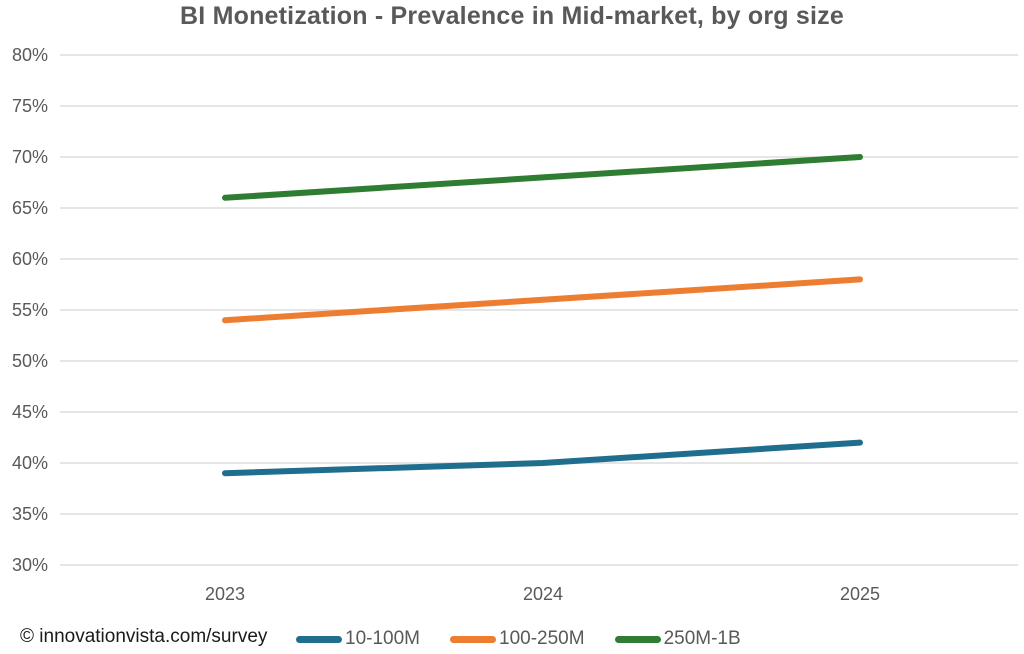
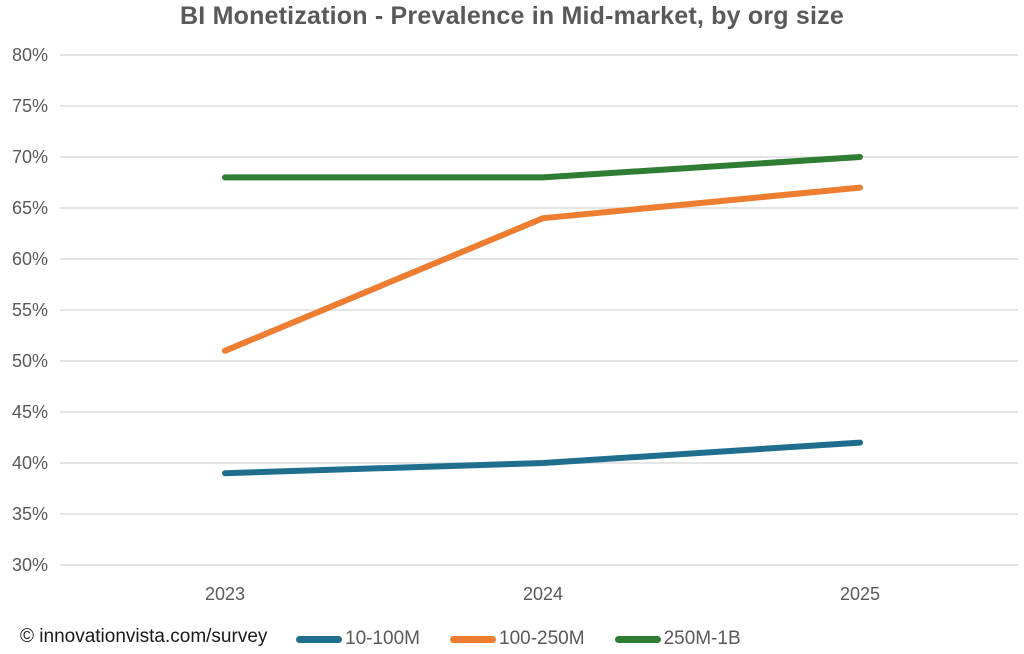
100-250M/2023: 54% -> 51%
250M-1B/2023: 66% -> 68%
100-250M/2024: 56% -> 64%
100-250M/2025: 58% -> 67%
